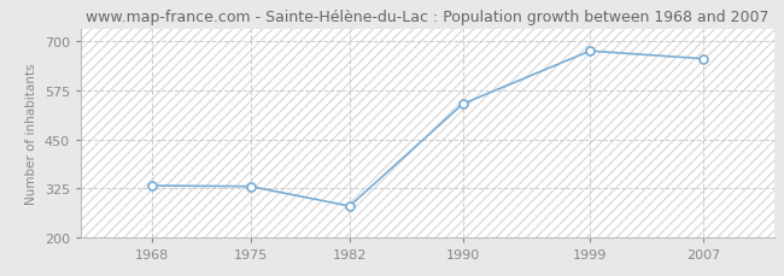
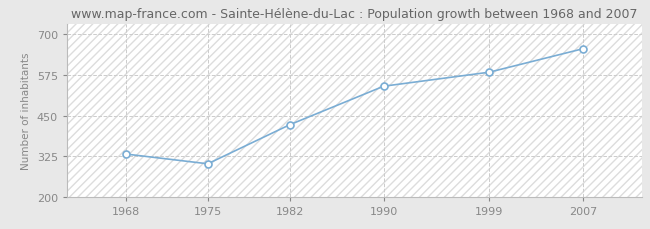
1975: 330 -> 302
1982: 280 -> 422
1999: 675 -> 583
